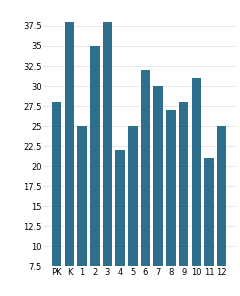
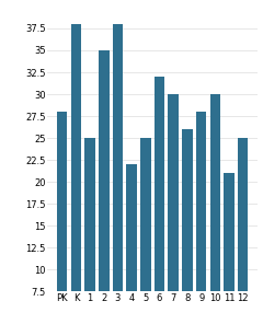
8: 27 -> 26
10: 31 -> 30
